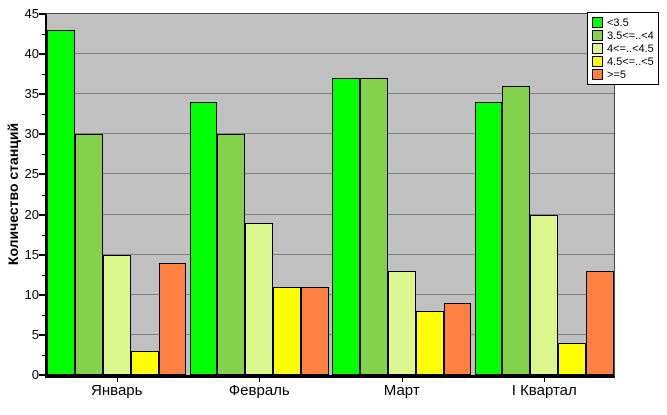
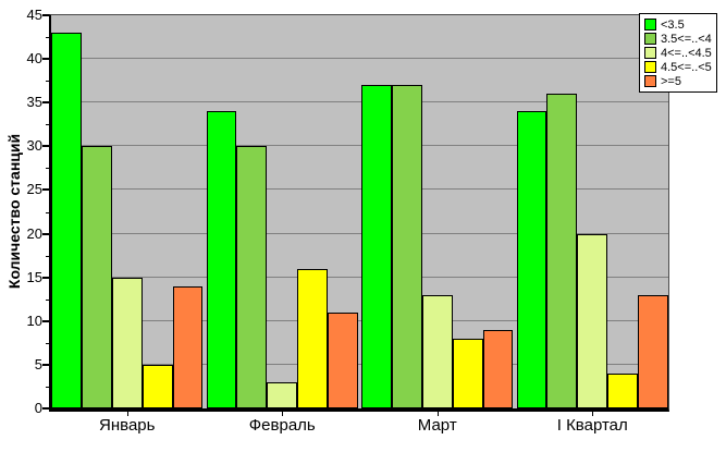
4.5<=..<5/Январь: 3 -> 5
4<=..<4.5/Февраль: 19 -> 3
4.5<=..<5/Февраль: 11 -> 16
